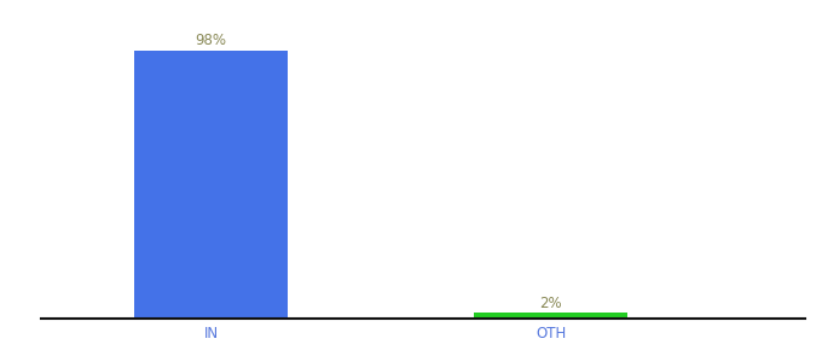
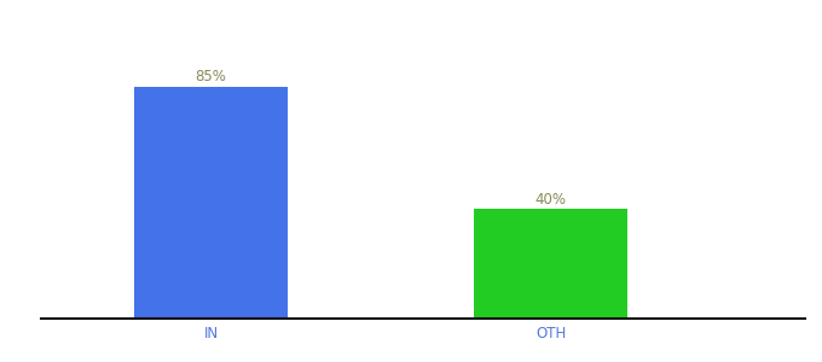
IN: 98% -> 85%
OTH: 2% -> 40%
